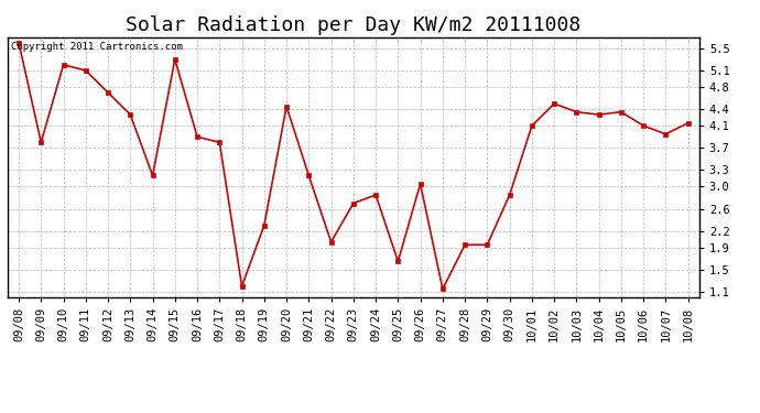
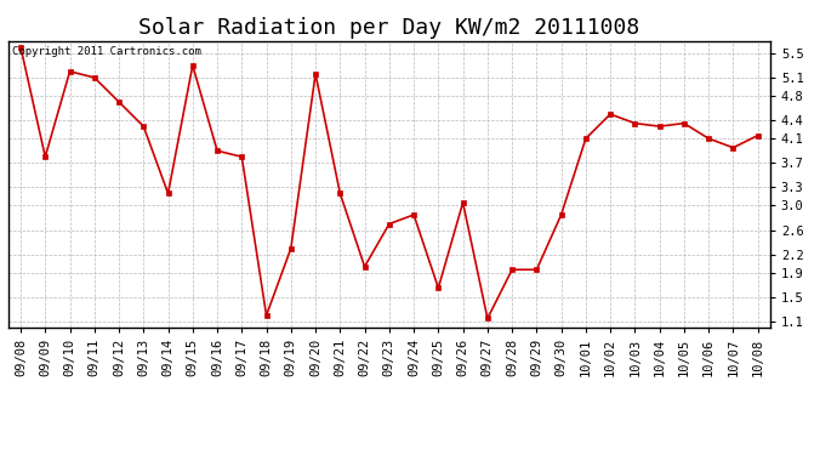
09/20: 4.45 -> 5.16
